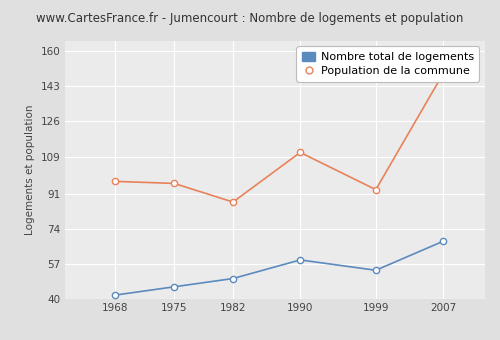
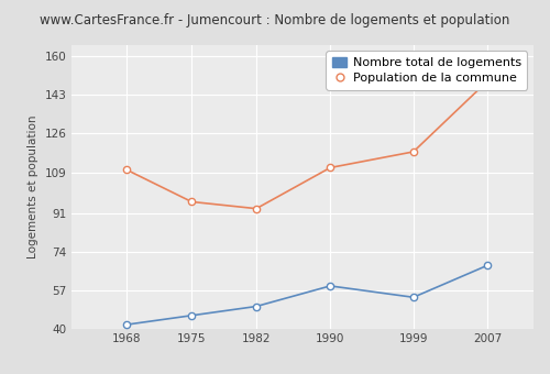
Population de la commune/1968: 97 -> 110
Population de la commune/1982: 87 -> 93
Population de la commune/1999: 93 -> 118
